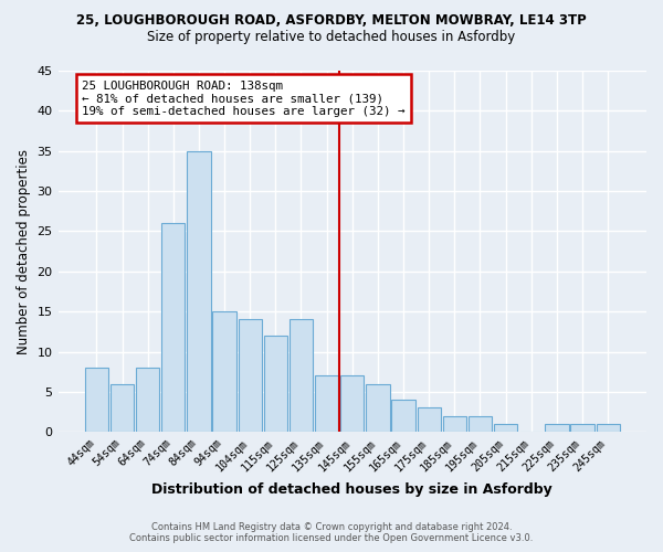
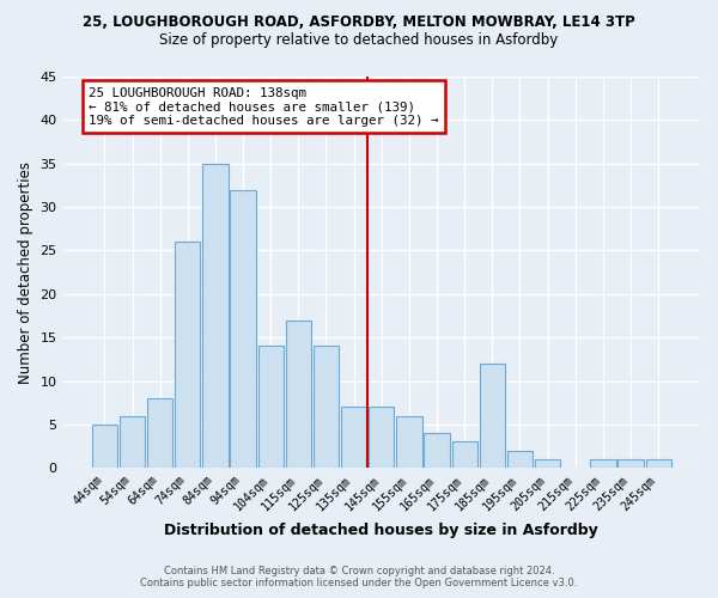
44sqm: 8 -> 5
94sqm: 15 -> 32
115sqm: 12 -> 17
185sqm: 2 -> 12
